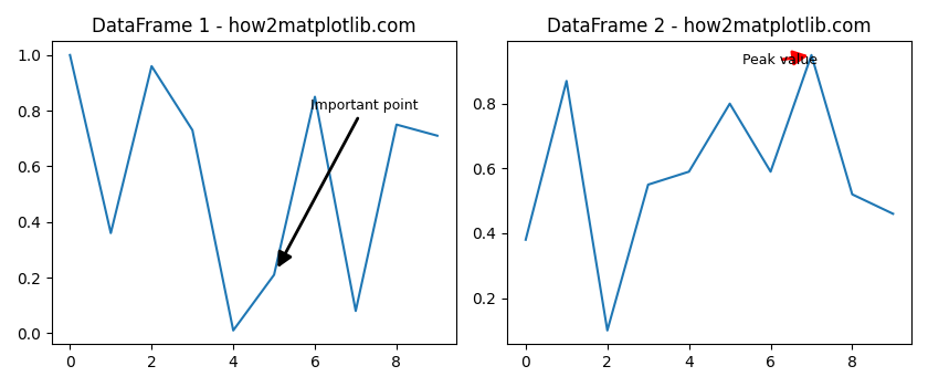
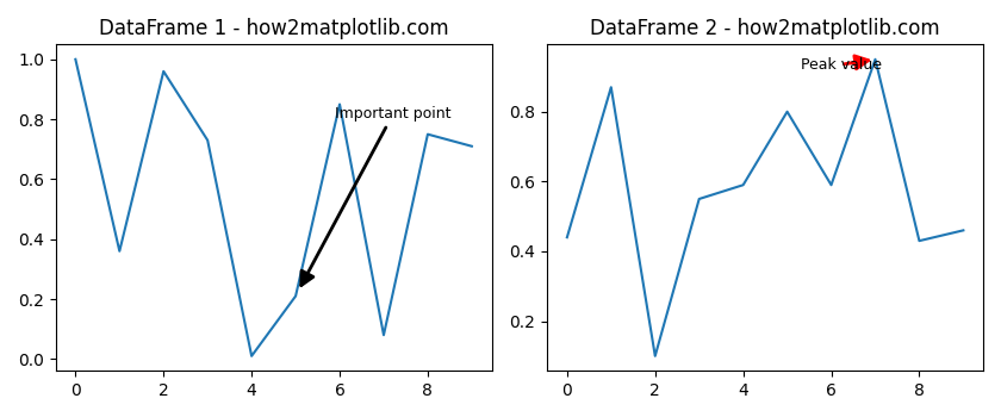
DataFrame 2 - how2matplotlib.com/0: 0.38 -> 0.44
DataFrame 2 - how2matplotlib.com/8: 0.52 -> 0.43
